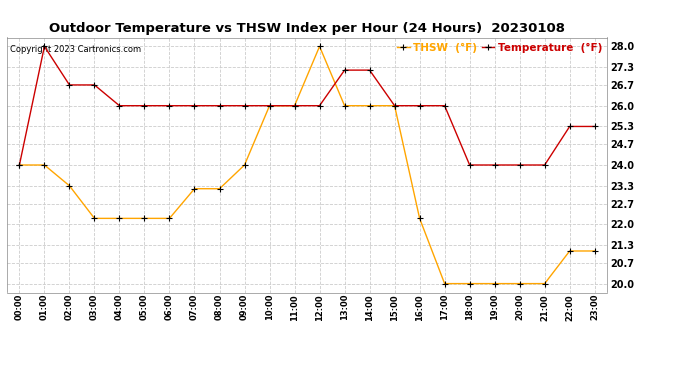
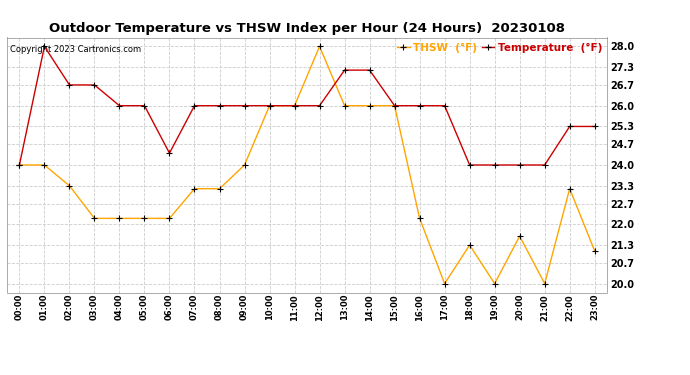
Temperature (°F)/06:00: 26.0 -> 24.4
THSW (°F)/18:00: 20.0 -> 21.3
THSW (°F)/20:00: 20.0 -> 21.6
THSW (°F)/22:00: 21.1 -> 23.2
